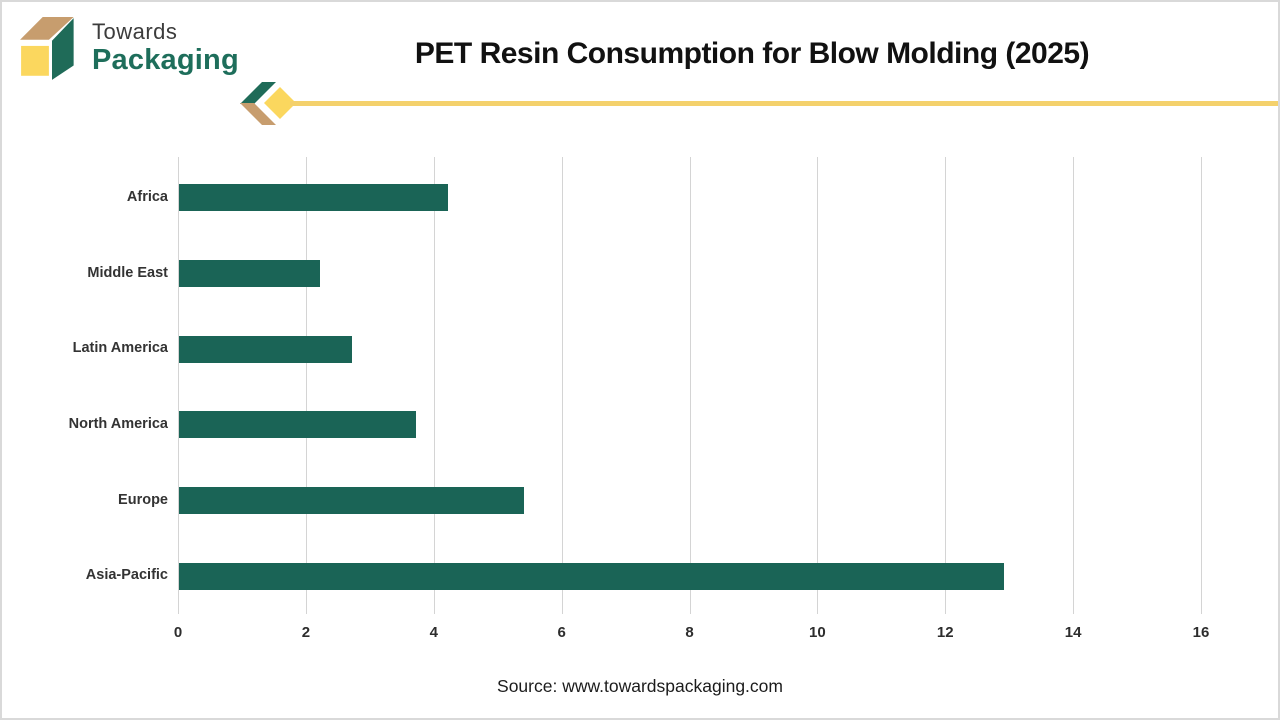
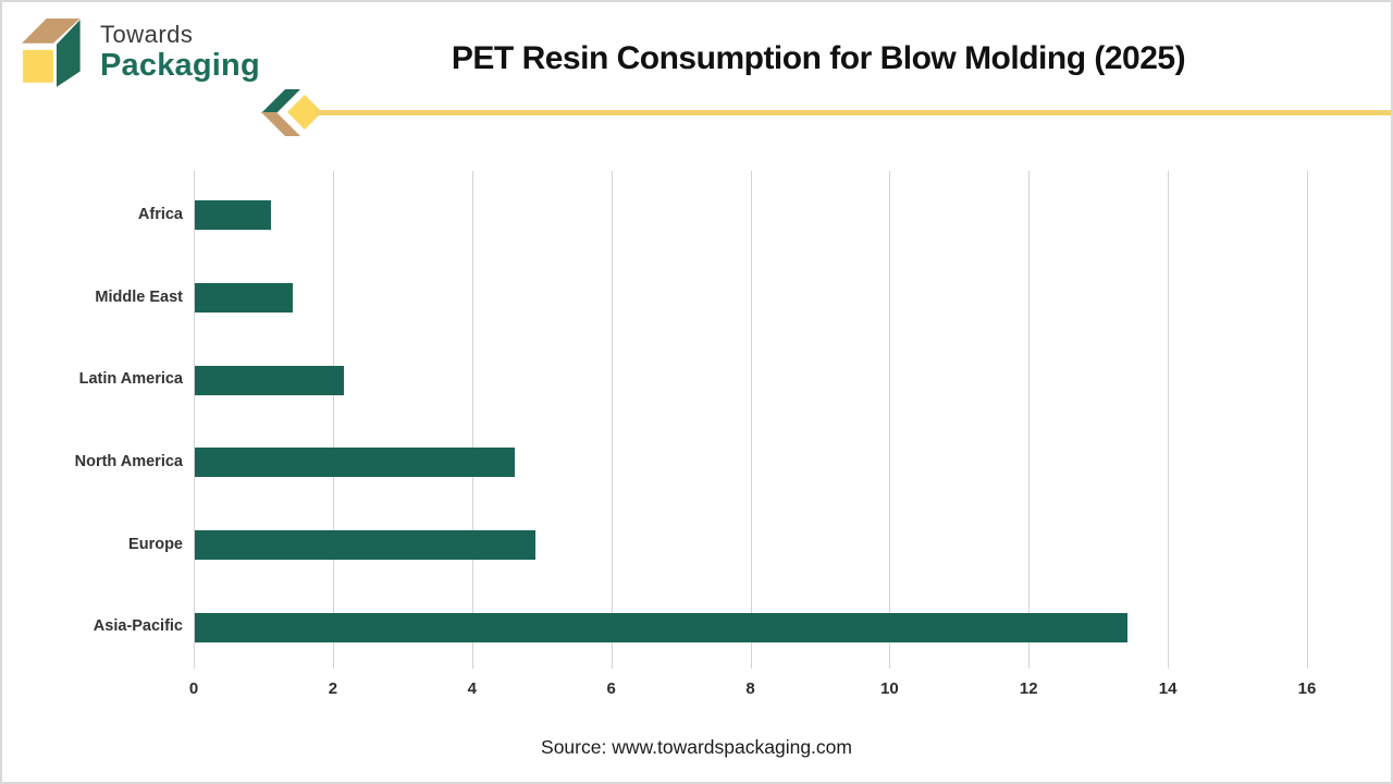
Africa: 4.2 -> 1.1
Middle East: 2.2 -> 1.4
Latin America: 2.7 -> 2.1
North America: 3.7 -> 4.6
Europe: 5.4 -> 4.9
Asia-Pacific: 12.9 -> 13.4
